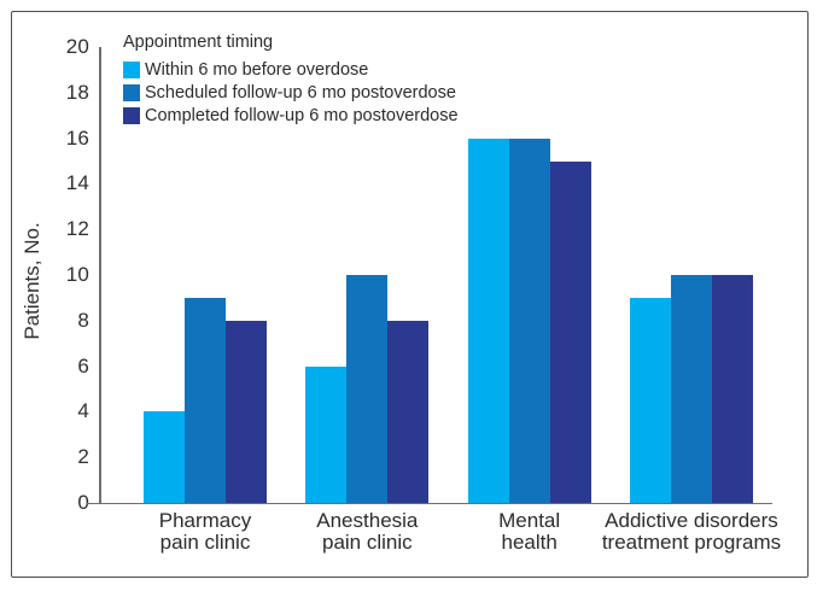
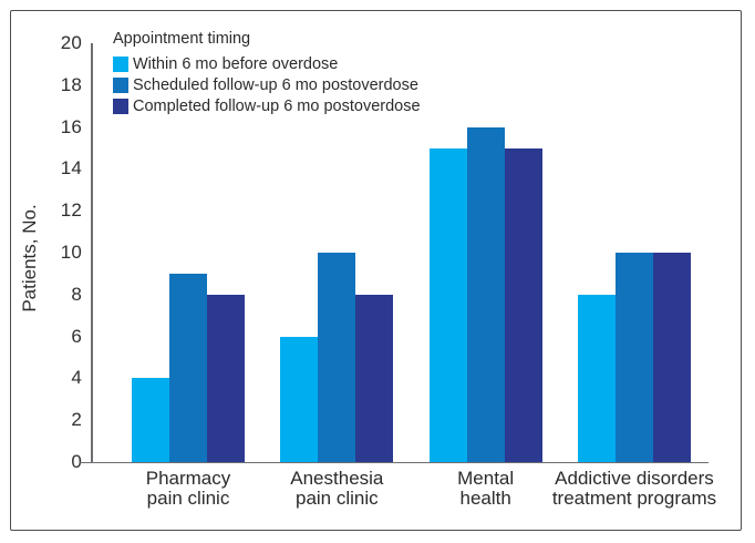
Within 6 mo before overdose/Mental health: 16 -> 15
Within 6 mo before overdose/Addictive disorders treatment programs: 9 -> 8
